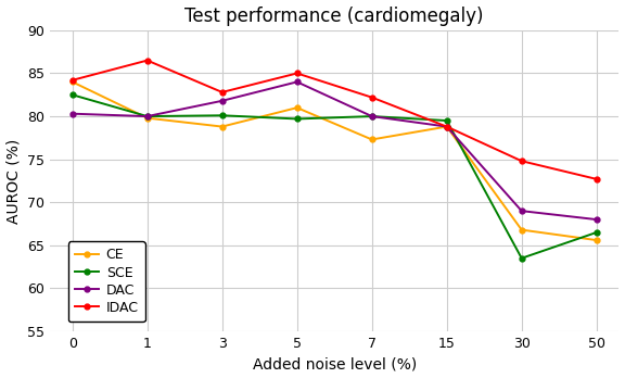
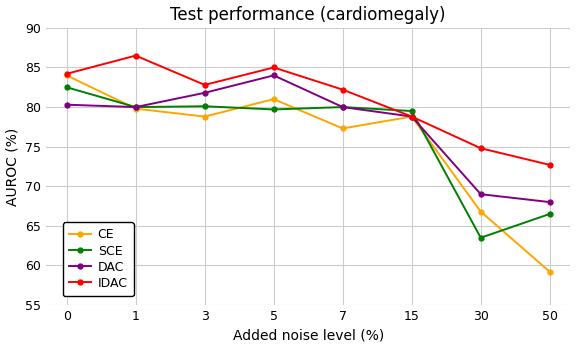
CE/50: 65.6 -> 59.2
